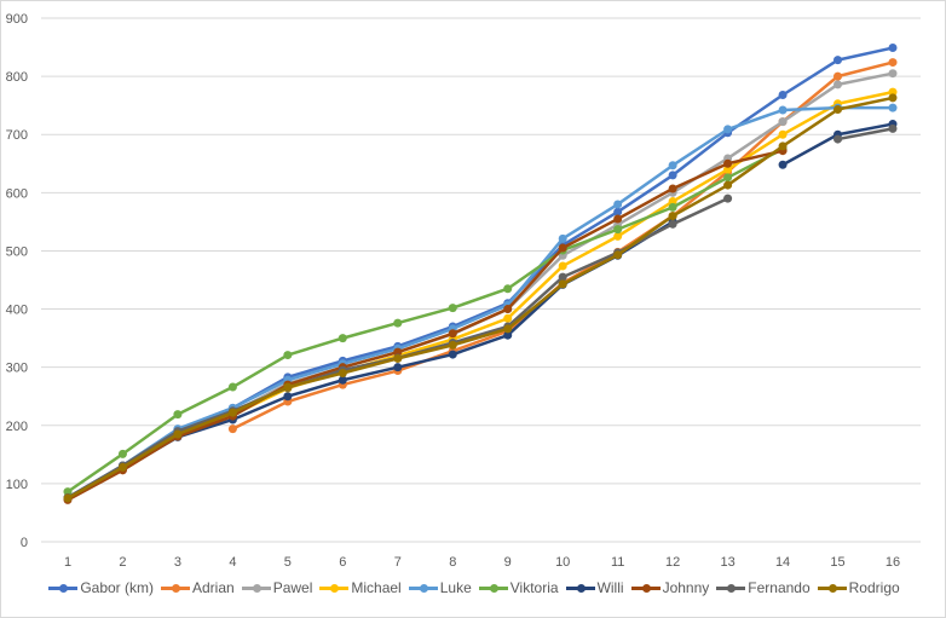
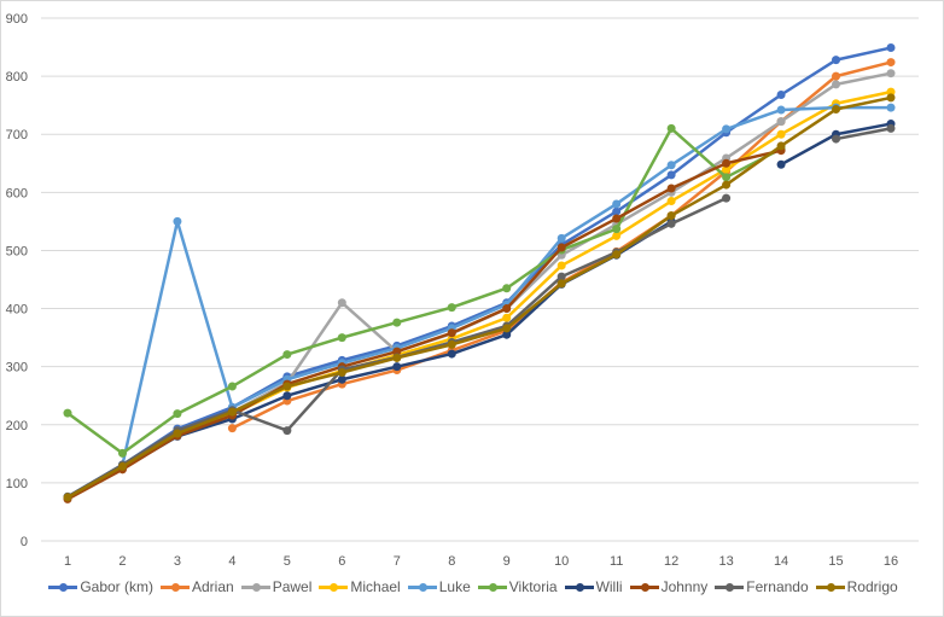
Viktoria/1: 90 -> 220
Luke/3: 190 -> 550
Fernando/5: 260 -> 190
Pawel/6: 300 -> 410
Viktoria/12: 580 -> 710
